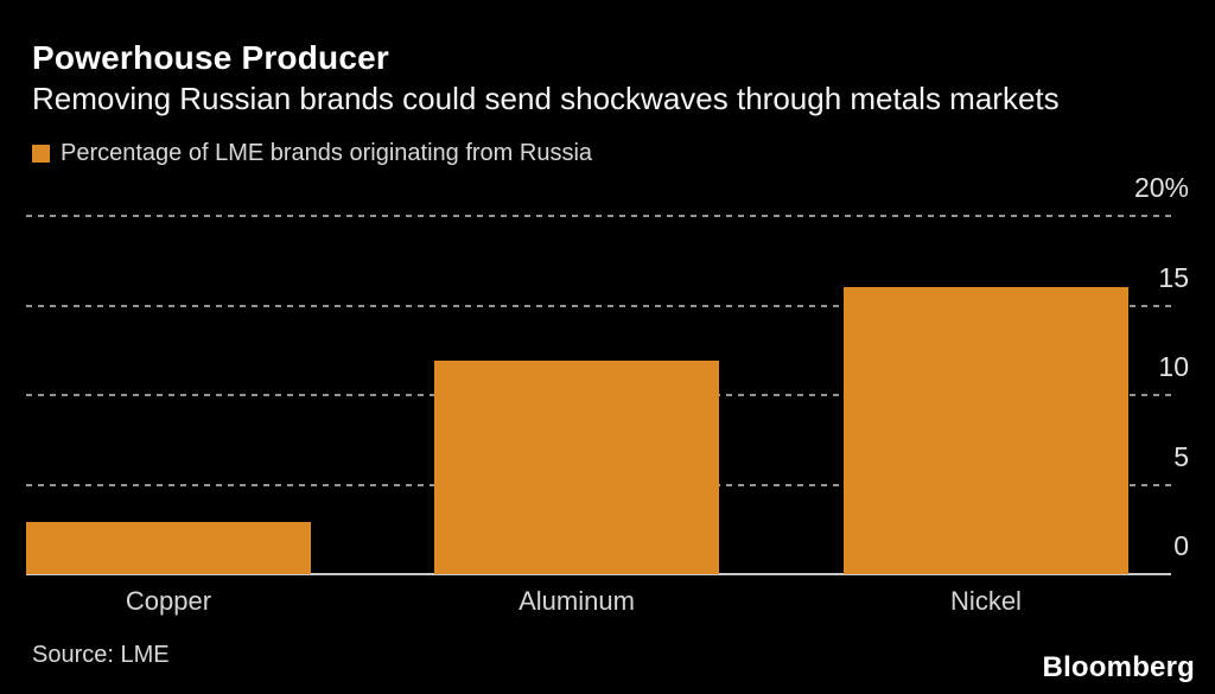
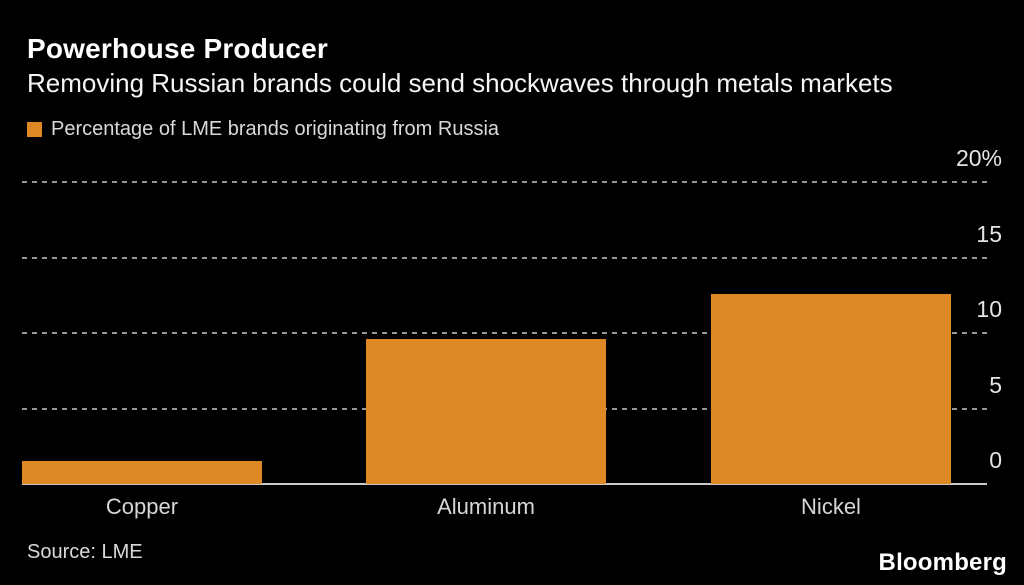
Copper: 2.9% -> 1.5%
Aluminum: 11.9% -> 9.6%
Nickel: 16.0% -> 12.6%
